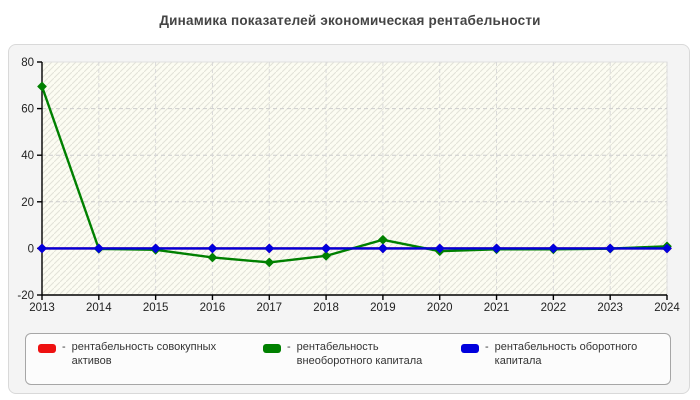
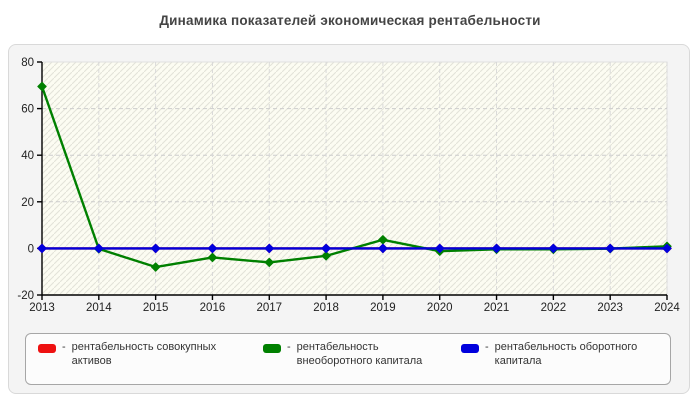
рентабельность внеоборотного капитала/2015: -1 -> -8
